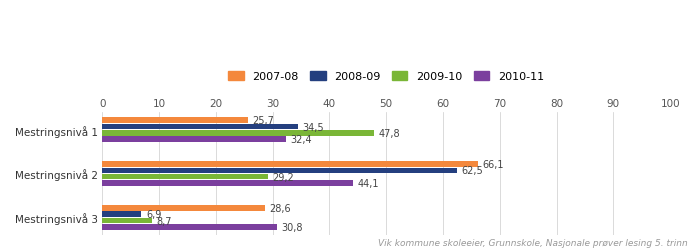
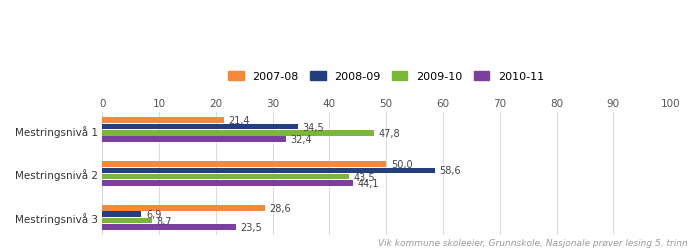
2007-08/Mestringsnivå 1: 25,7 -> 21,4
2007-08/Mestringsnivå 2: 66,1 -> 50,0
2008-09/Mestringsnivå 2: 62,5 -> 58,6
2009-10/Mestringsnivå 2: 29.2 -> 43.5
2010-11/Mestringsnivå 3: 30,8 -> 23,5
